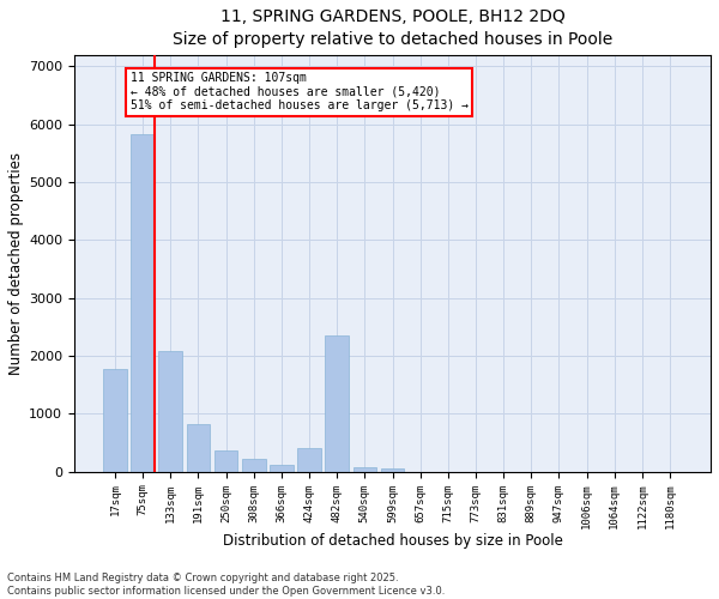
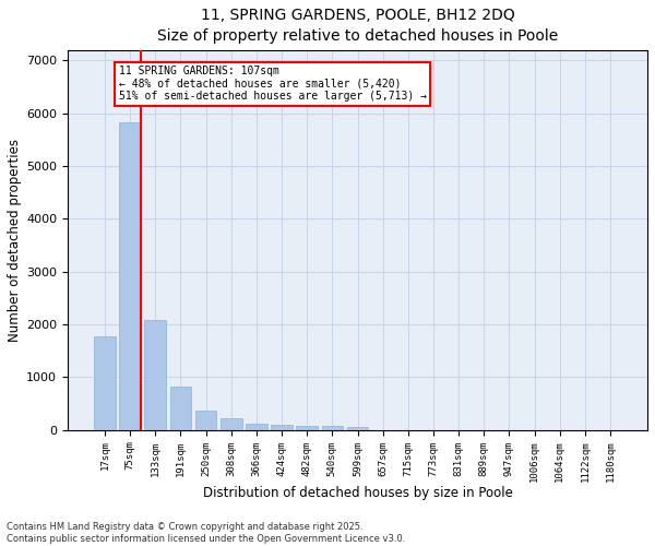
424sqm: 400 -> 80
482sqm: 2350 -> 80
